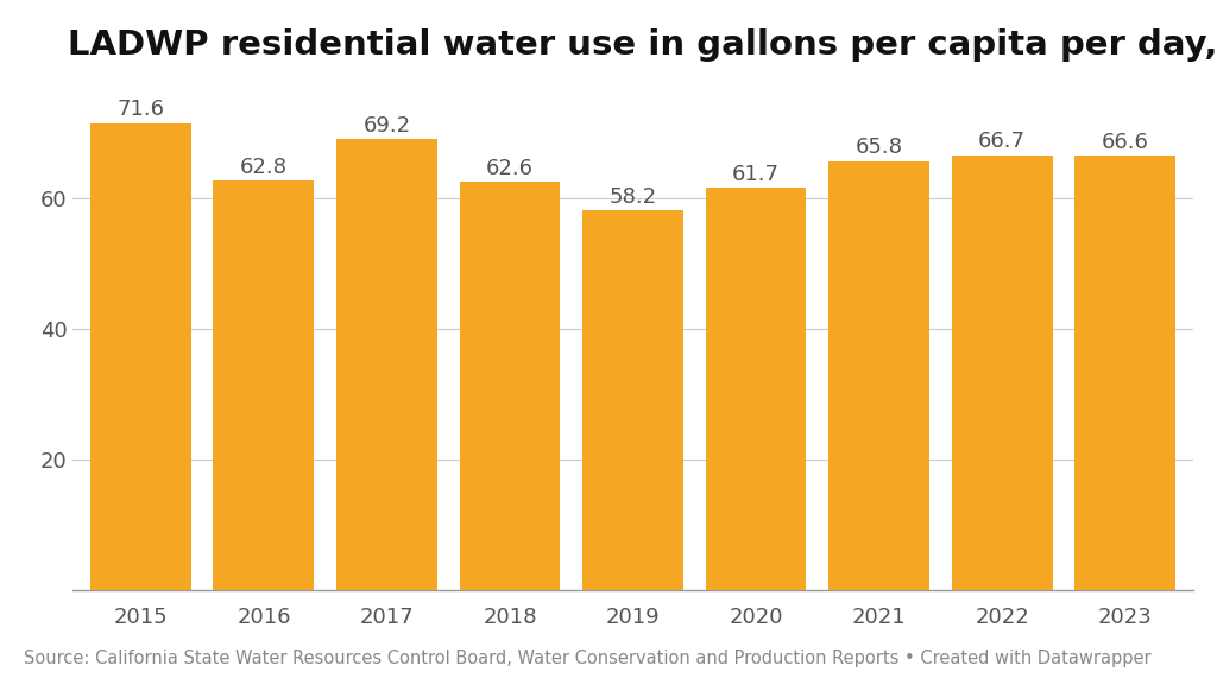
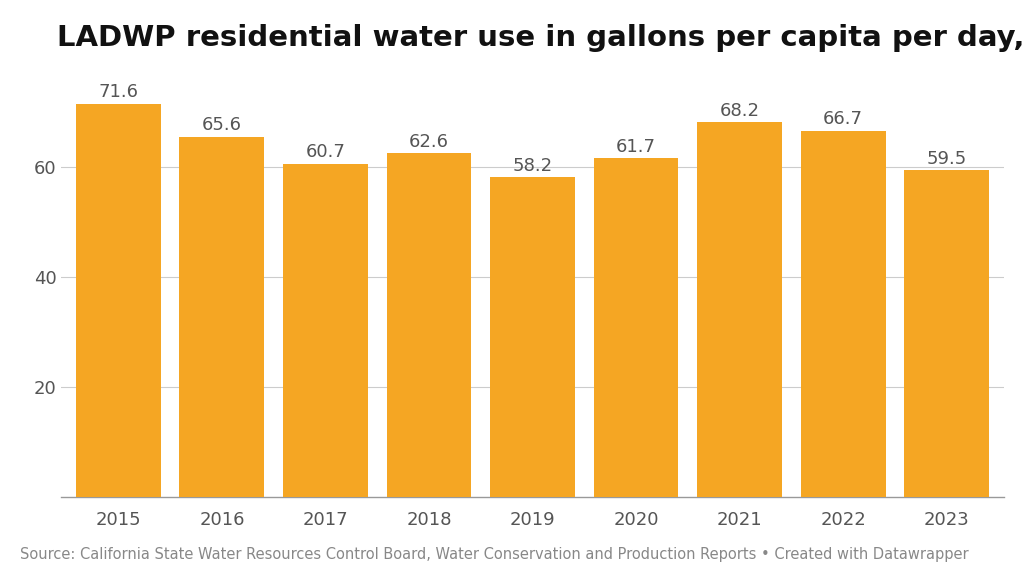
2016: 62.8 -> 65.6
2017: 69.2 -> 60.7
2021: 65.8 -> 68.2
2023: 66.6 -> 59.5
